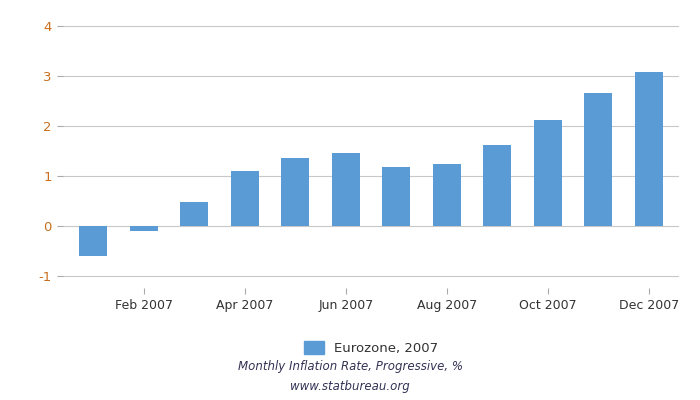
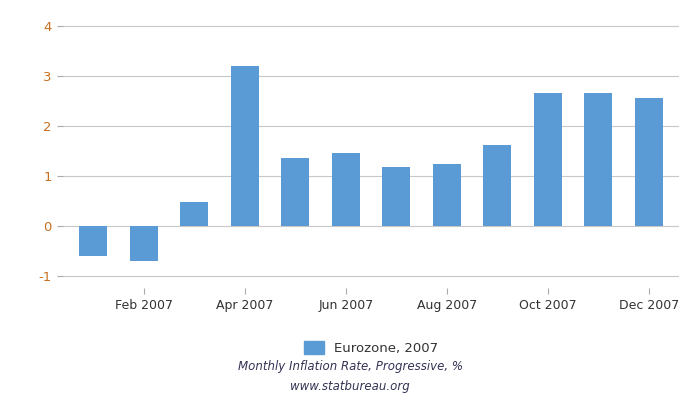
Feb 2007: -0.10 -> -0.70
Apr 2007: 1.09 -> 3.20
Oct 2007: 2.11 -> 2.65
Dec 2007: 3.08 -> 2.55
